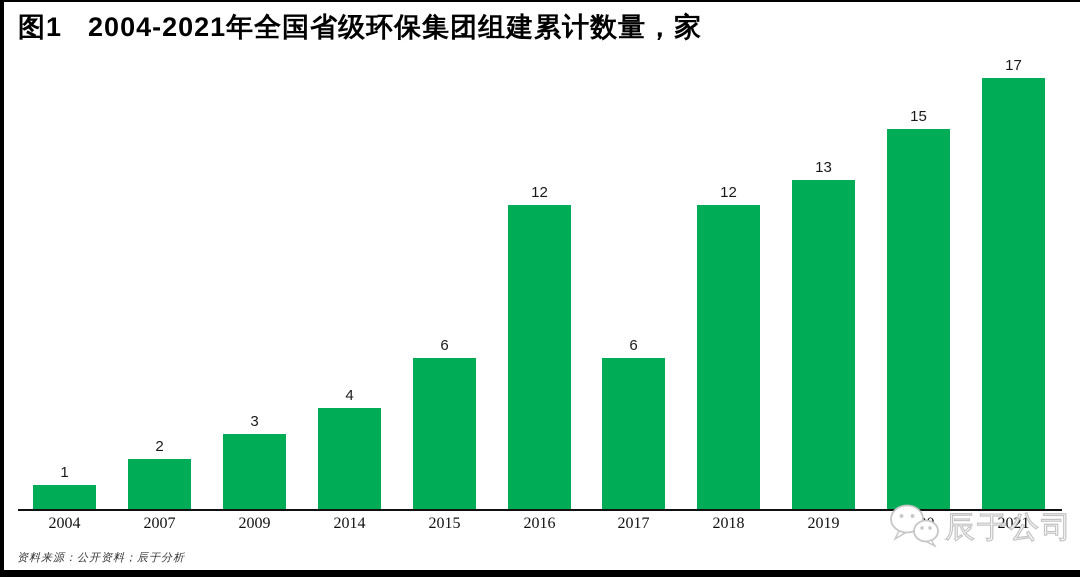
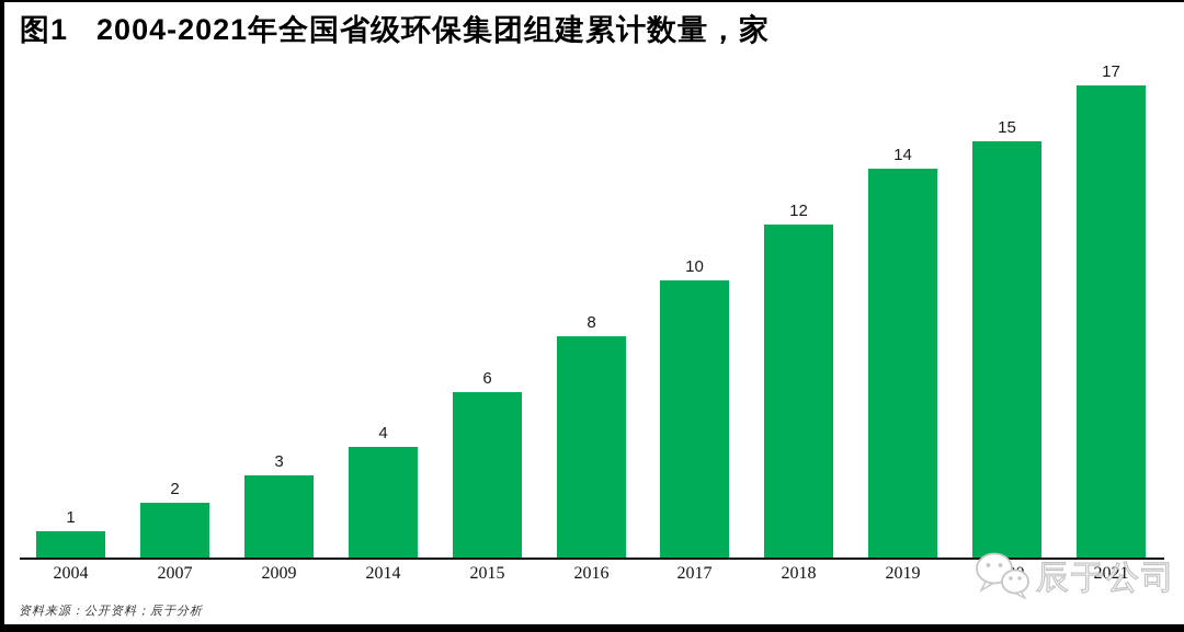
2016: 12 -> 8
2017: 6 -> 10
2019: 13 -> 14
